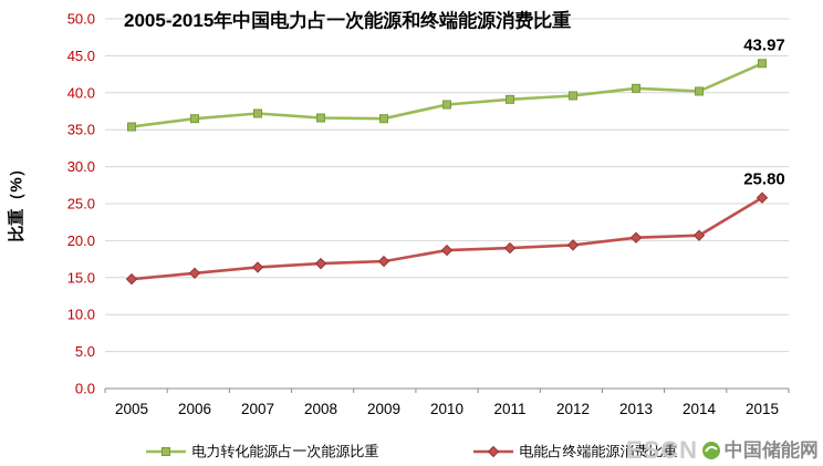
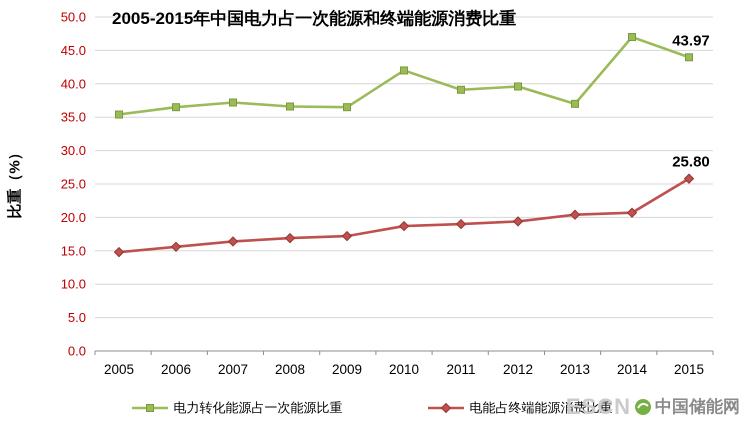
电力转化能源占一次能源比重/2010: 38 -> 42
电力转化能源占一次能源比重/2013: 41 -> 37
电力转化能源占一次能源比重/2014: 40 -> 47
